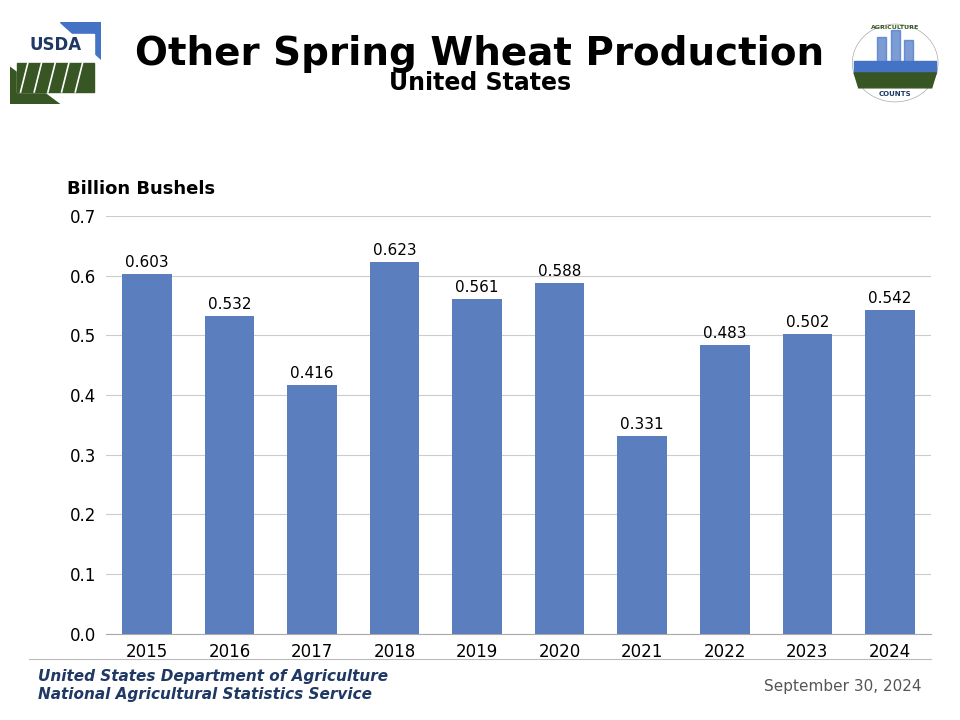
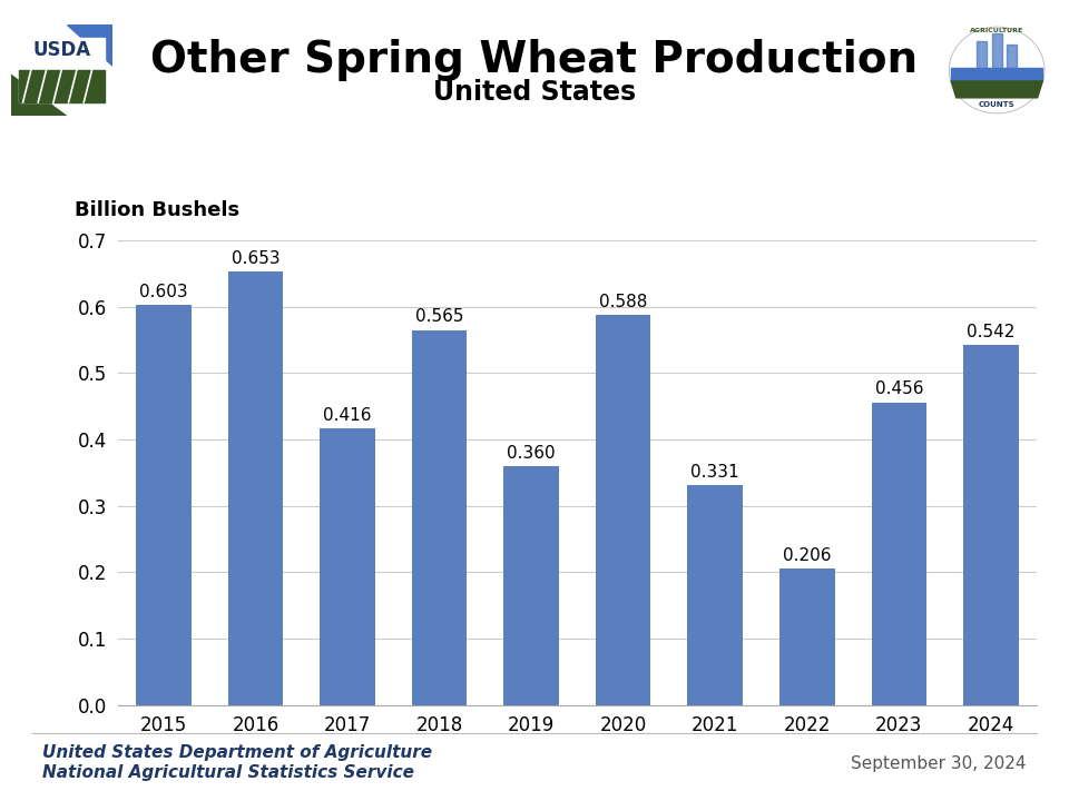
2016: 0.532 -> 0.653
2018: 0.623 -> 0.565
2019: 0.561 -> 0.360
2022: 0.483 -> 0.206
2023: 0.502 -> 0.456
